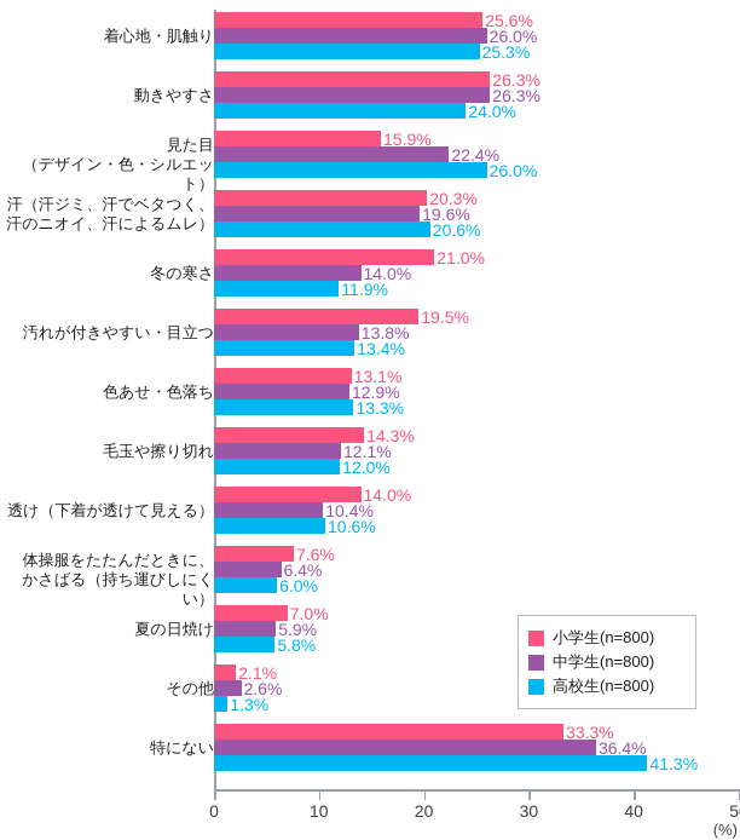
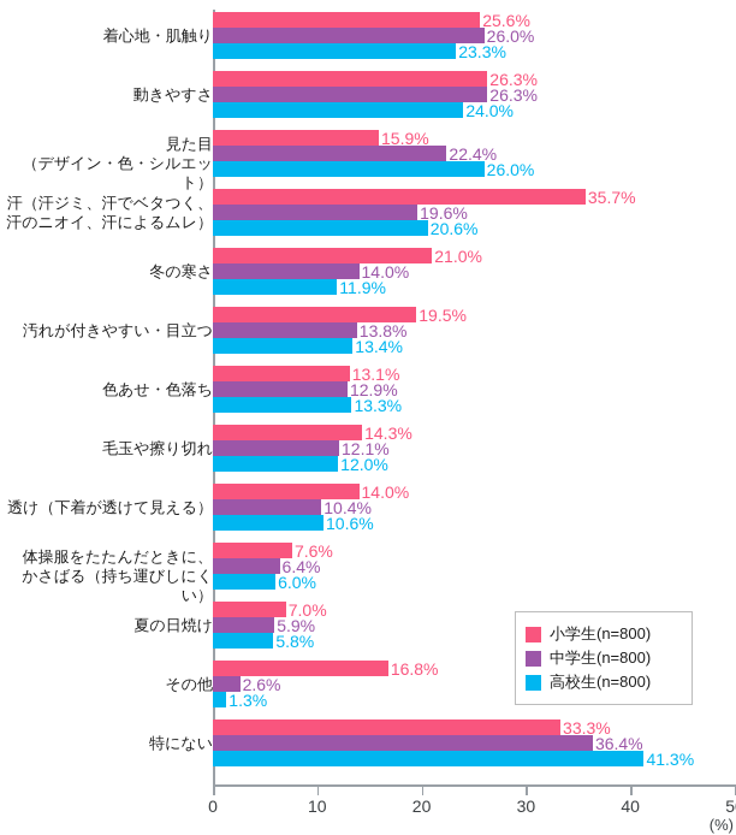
高校生(n=800)/着心地・肌触り: 25.3% -> 23.3%
小学生(n=800)/汗（汗ジミ、汗でベタつく、 汗のニオイ、汗によるムレ）: 20.3% -> 35.7%
小学生(n=800)/その他: 2.1% -> 16.8%
